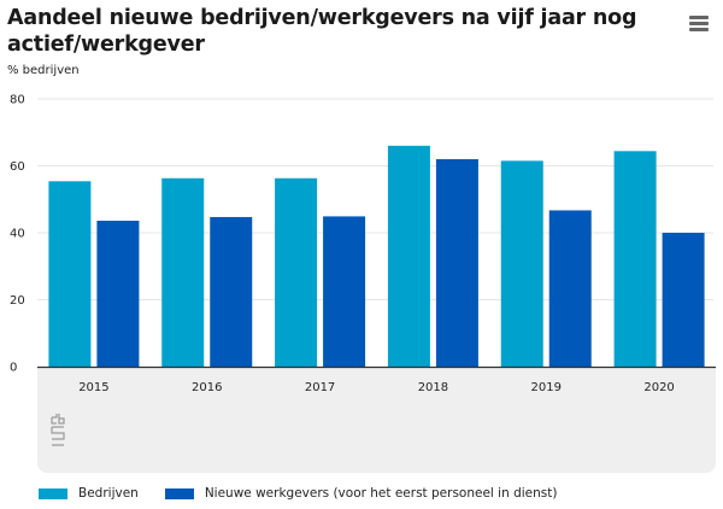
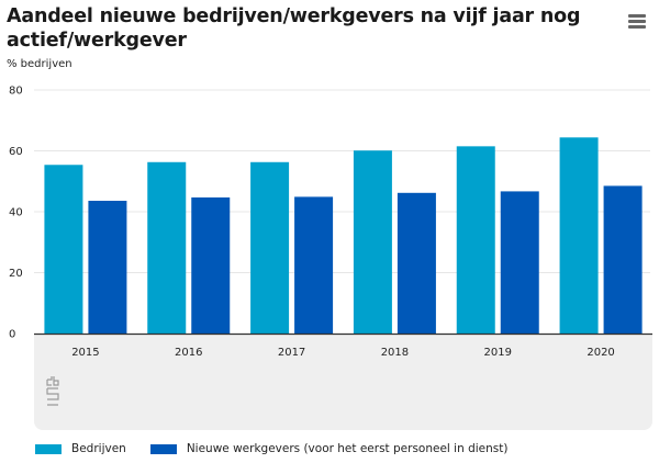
Bedrijven/2018: 66 -> 60
Nieuwe werkgevers (voor het eerst personeel in dienst)/2018: 62 -> 46
Nieuwe werkgevers (voor het eerst personeel in dienst)/2020: 40 -> 48
